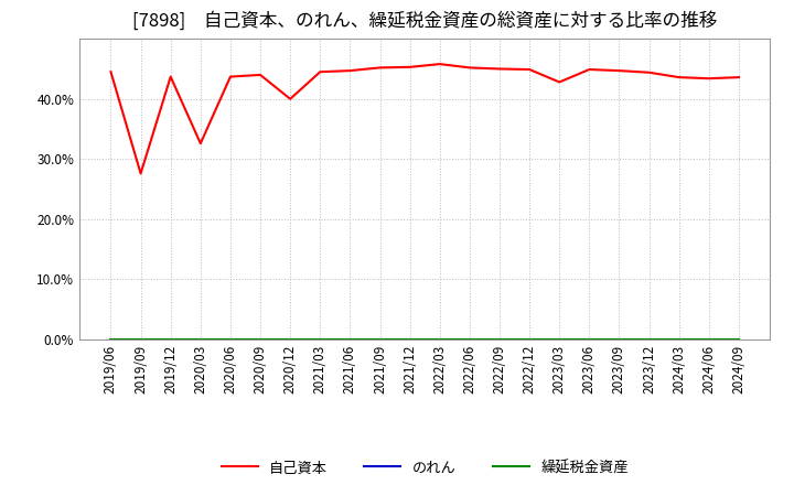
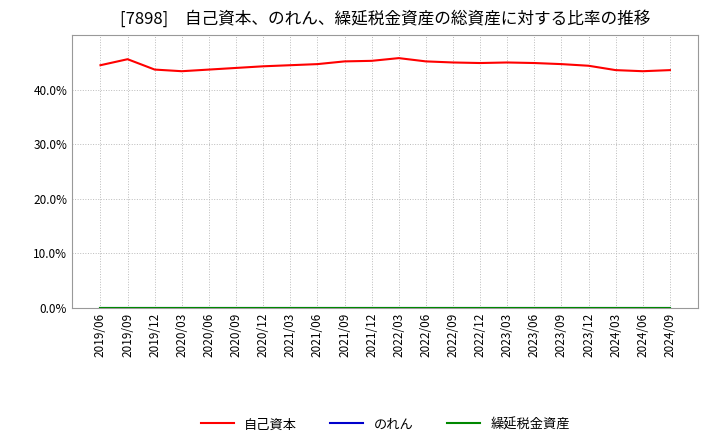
自己資本/2019/09: 27.6% -> 45.6%
自己資本/2020/03: 32.6% -> 43.4%
自己資本/2020/12: 40.0% -> 44.3%
自己資本/2023/03: 42.8% -> 45.0%
